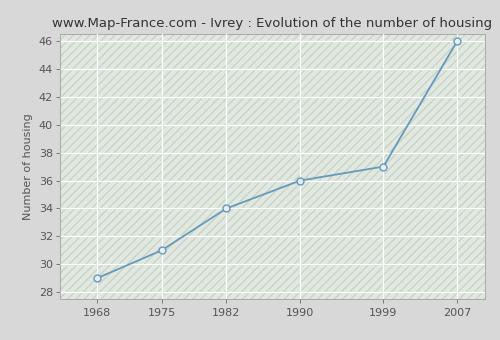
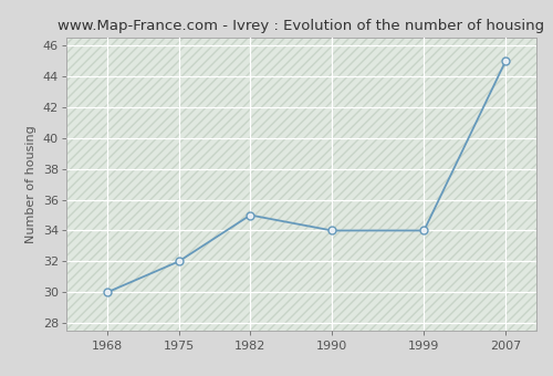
1968: 29 -> 30
1975: 31 -> 32
1982: 34 -> 35
1990: 36 -> 34
1999: 37 -> 34
2007: 46 -> 45
